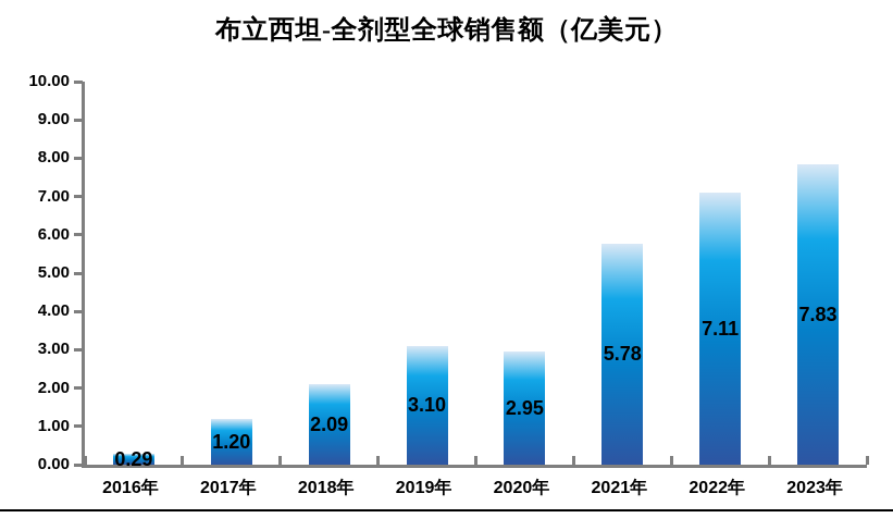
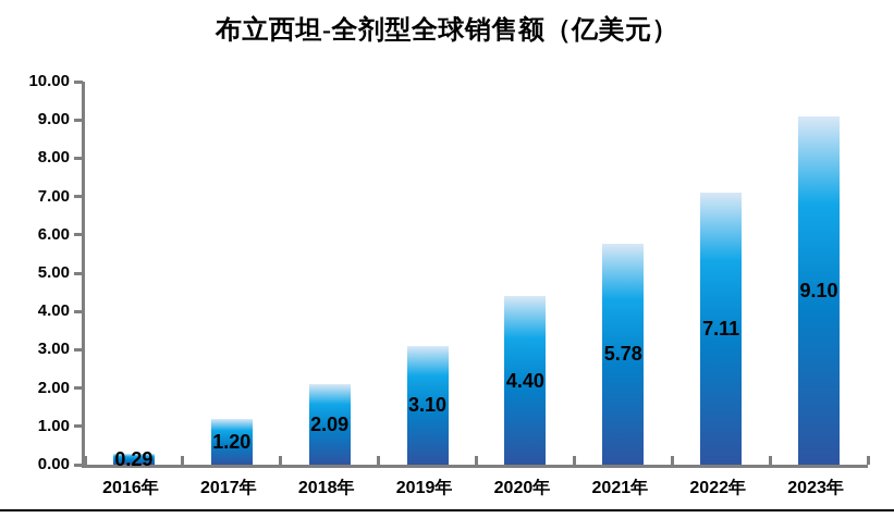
2020年: 2.95 -> 4.40
2023年: 7.83 -> 9.10
